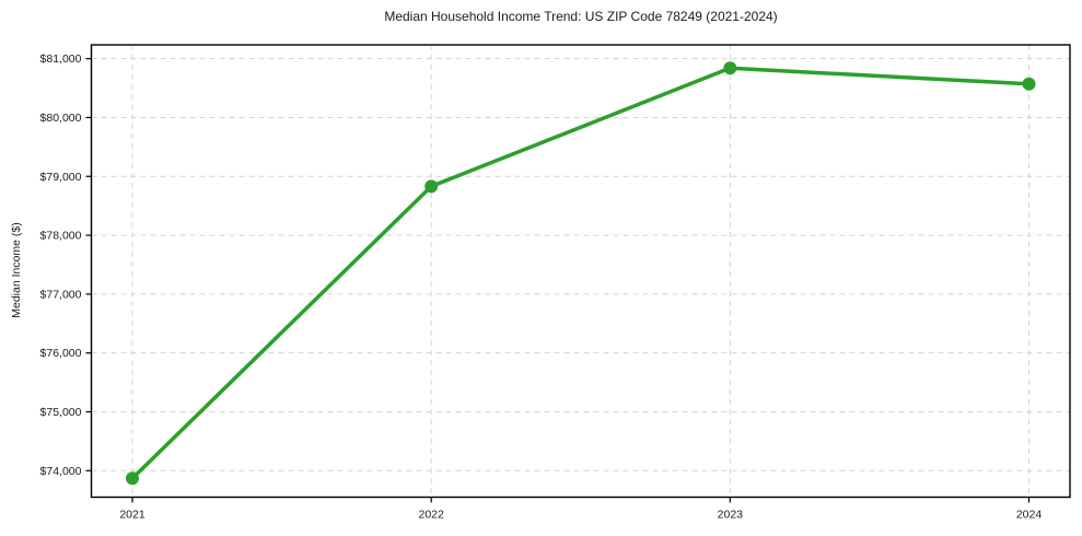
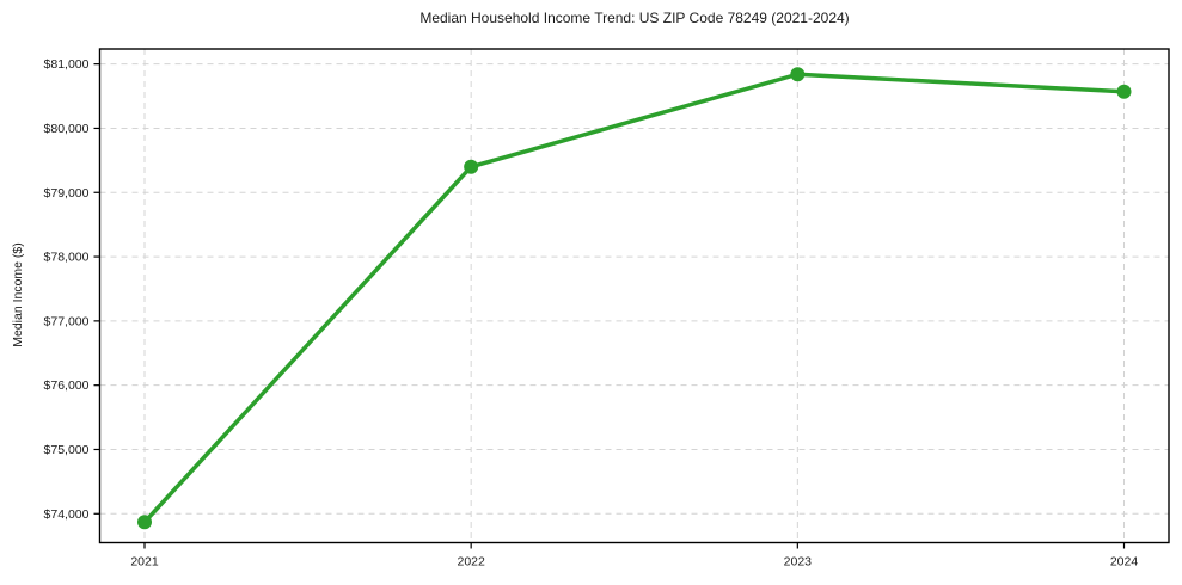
2022: $78800 -> $79400
